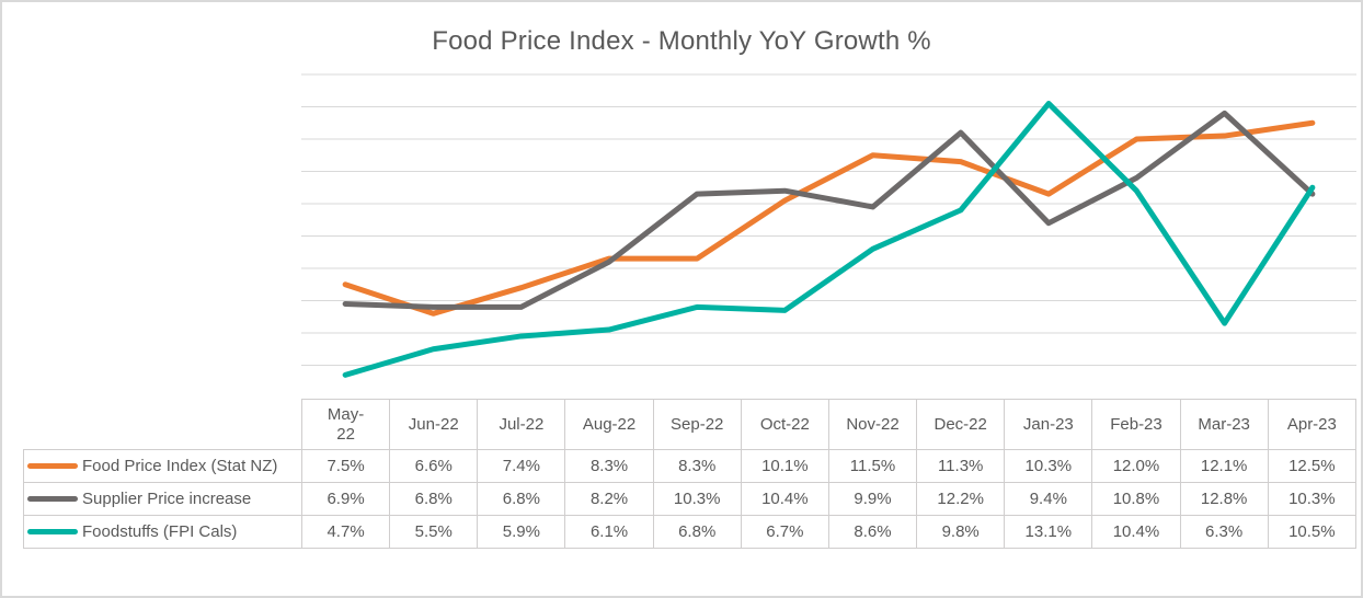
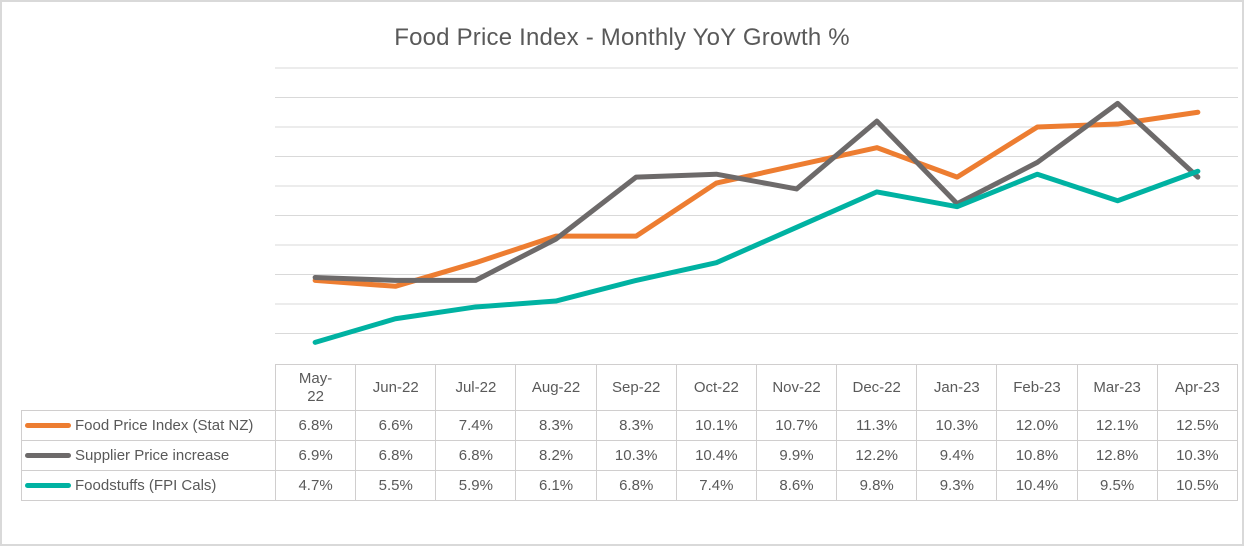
Food Price Index (Stat NZ)/May-22: 7.5% -> 6.8%
Foodstuffs (FPI Cals)/Oct-22: 6.7% -> 7.4%
Food Price Index (Stat NZ)/Nov-22: 11.5% -> 10.7%
Foodstuffs (FPI Cals)/Jan-23: 13.1% -> 9.3%
Foodstuffs (FPI Cals)/Mar-23: 6.3% -> 9.5%
